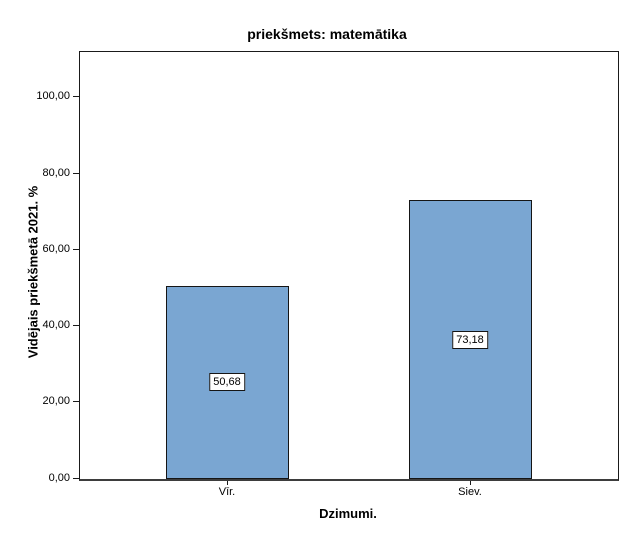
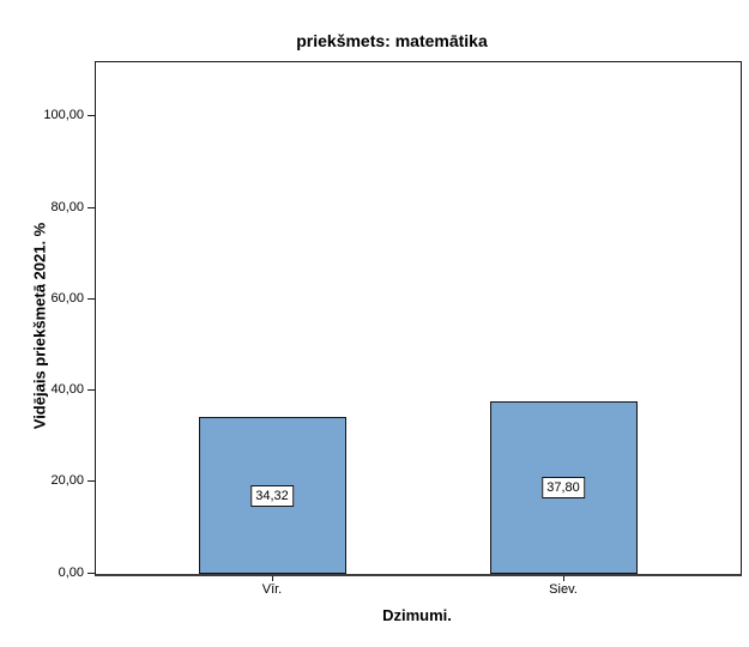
Vīr.: 50,68 -> 34,32
Siev.: 73,18 -> 37,80
